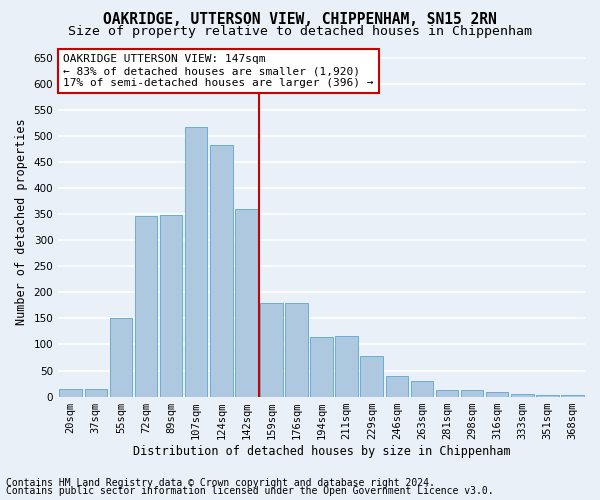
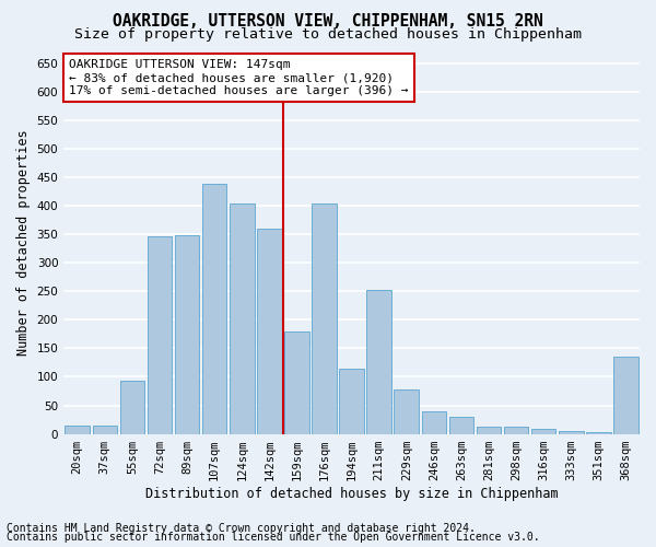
55sqm: 150 -> 94
107sqm: 517 -> 438
124sqm: 483 -> 404
176sqm: 180 -> 404
211sqm: 117 -> 252
368sqm: 3 -> 136
